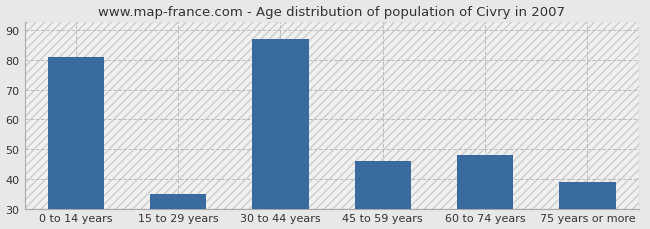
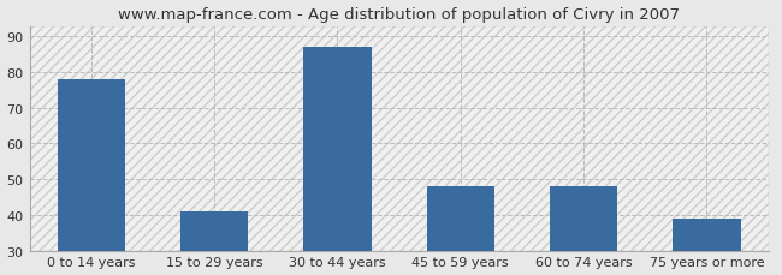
0 to 14 years: 81 -> 78
15 to 29 years: 35 -> 41
45 to 59 years: 46 -> 48
